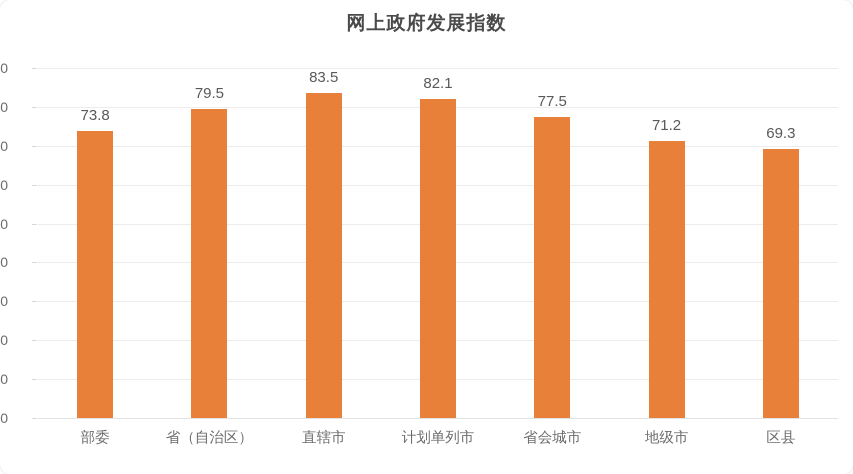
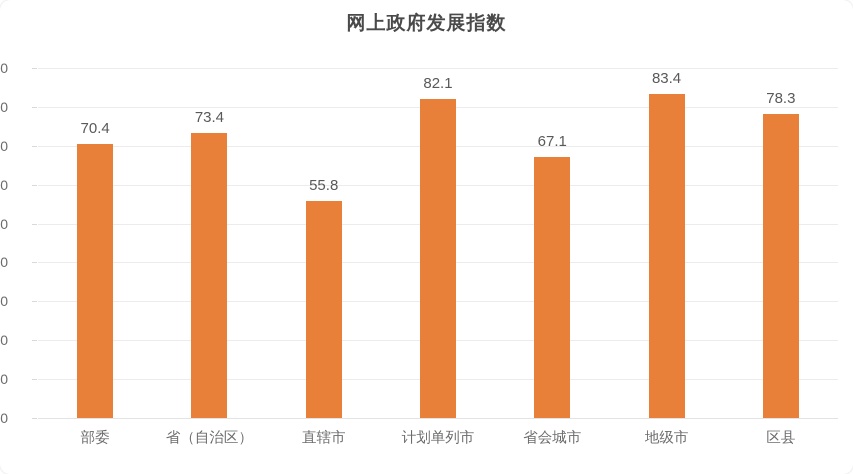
部委: 73.8 -> 70.4
省（自治区）: 79.5 -> 73.4
直辖市: 83.5 -> 55.8
省会城市: 77.5 -> 67.1
地级市: 71.2 -> 83.4
区县: 69.3 -> 78.3
